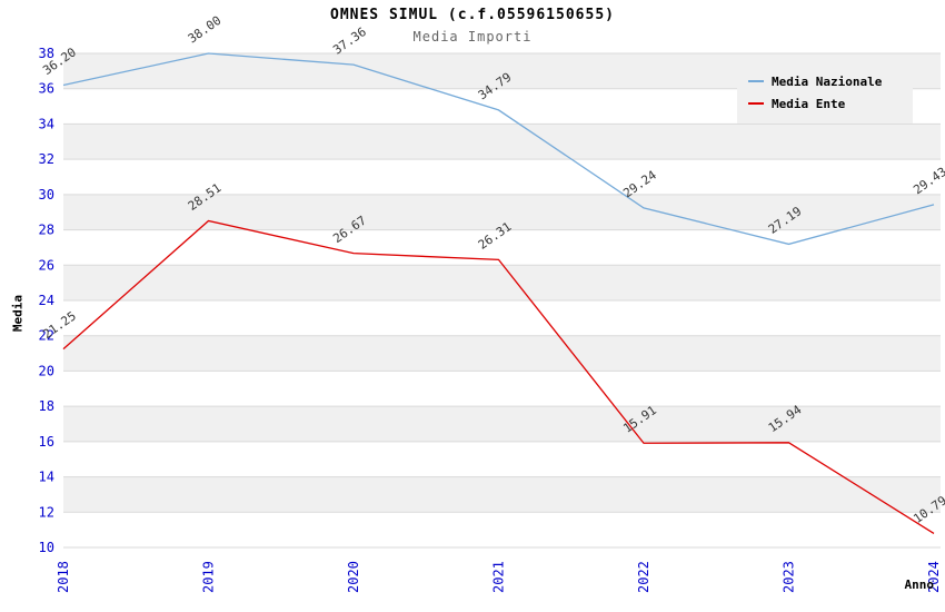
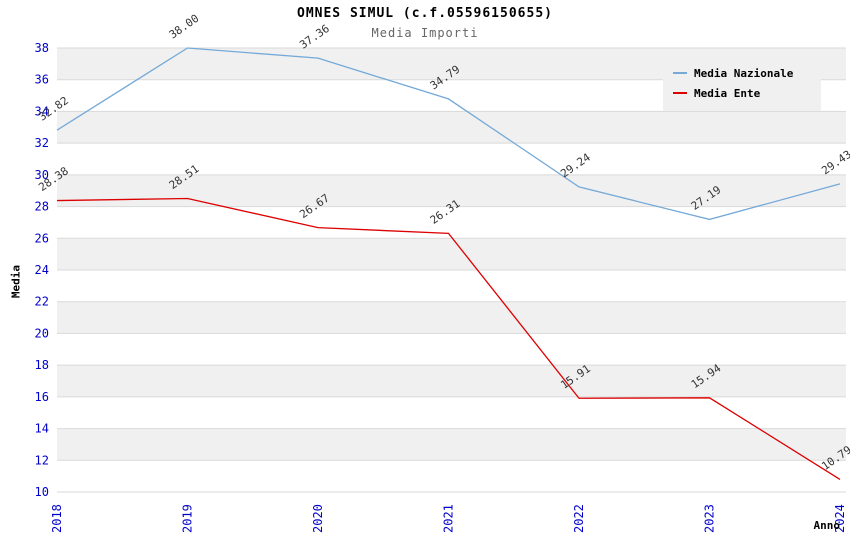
Media Nazionale/2018: 36.20 -> 32.82
Media Ente/2018: 21.25 -> 28.38
